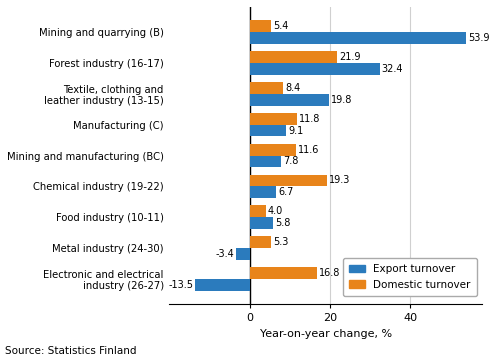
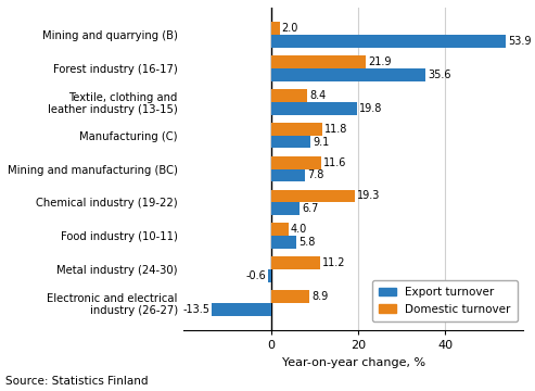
Domestic turnover/Mining and quarrying (B): 5.4 -> 2.0
Export turnover/Forest industry (16-17): 32.4 -> 35.6
Domestic turnover/Metal industry (24-30): 5.3 -> 11.2
Export turnover/Metal industry (24-30): -3.4 -> -0.6
Domestic turnover/Electronic and electrical industry (26-27): 16.8 -> 8.9
